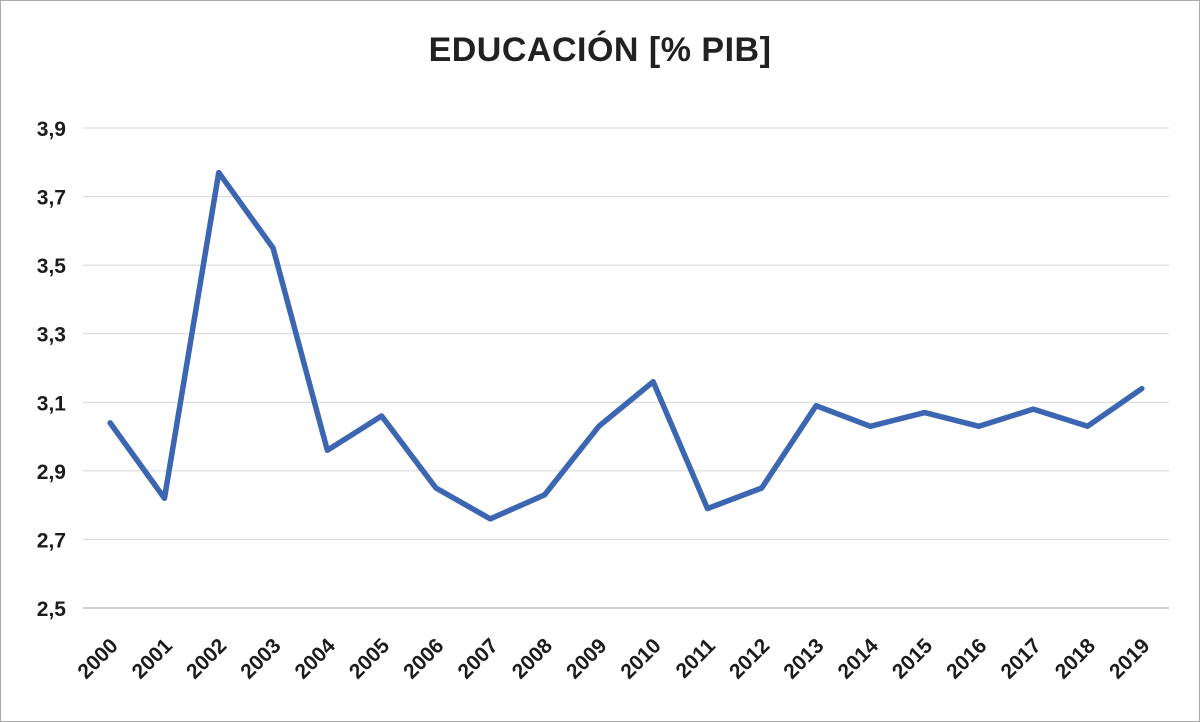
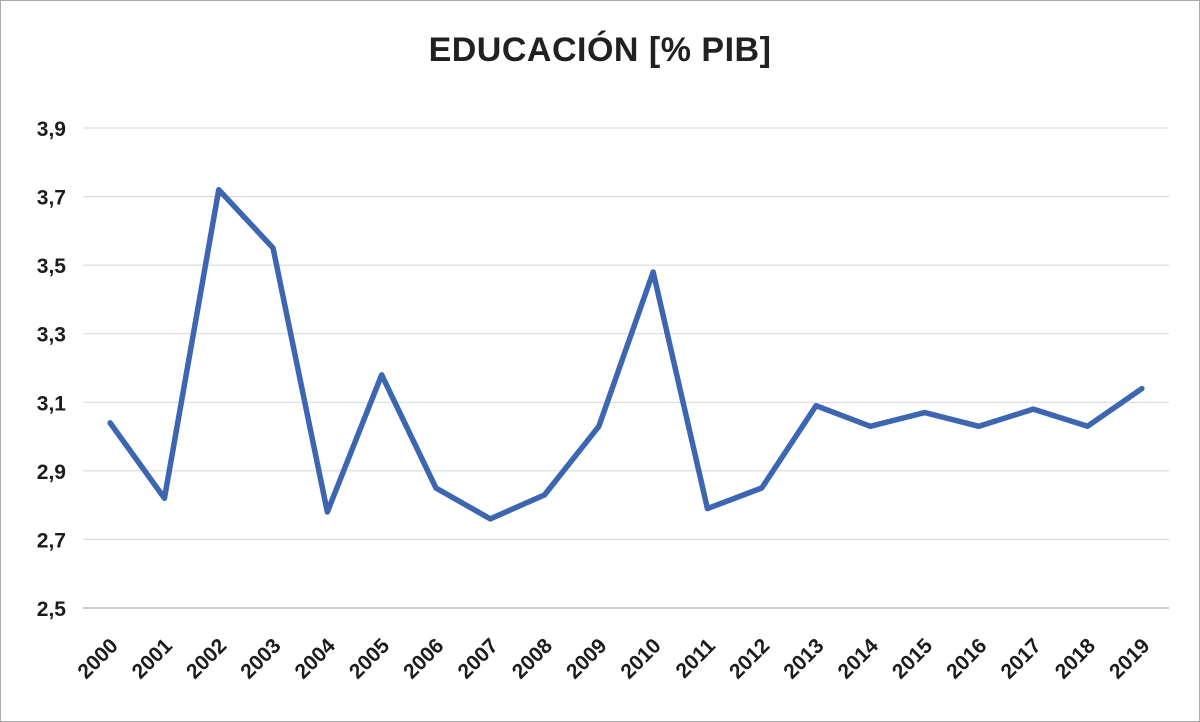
2002: 3,77 -> 3,72
2004: 2,96 -> 2,78
2005: 3,06 -> 3,18
2010: 3,16 -> 3,48
